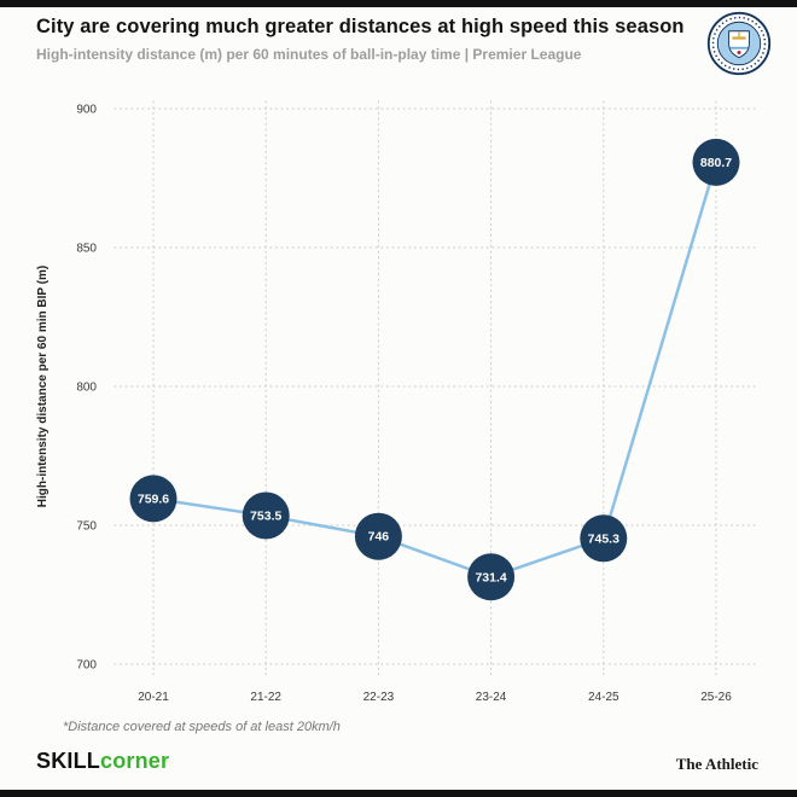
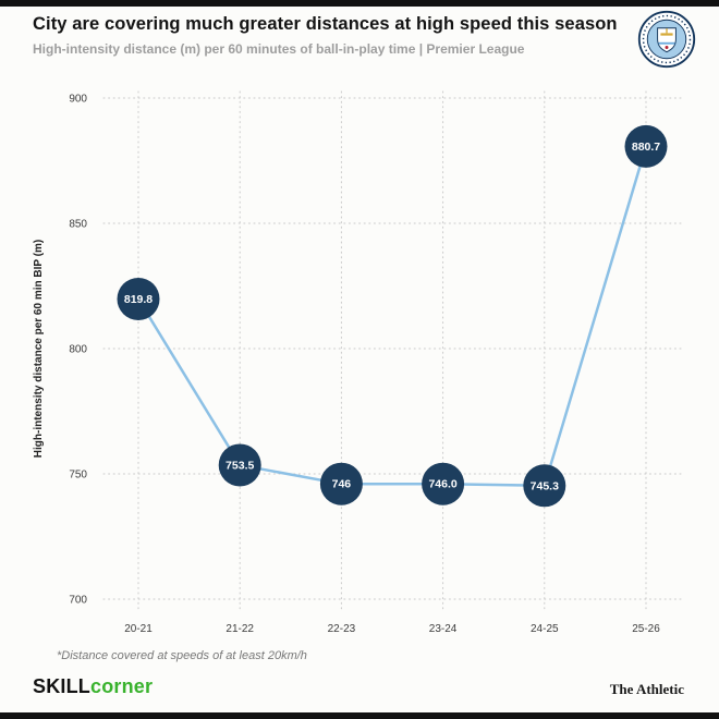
20-21: 759.6 -> 819.8
23-24: 731.4 -> 746.0
